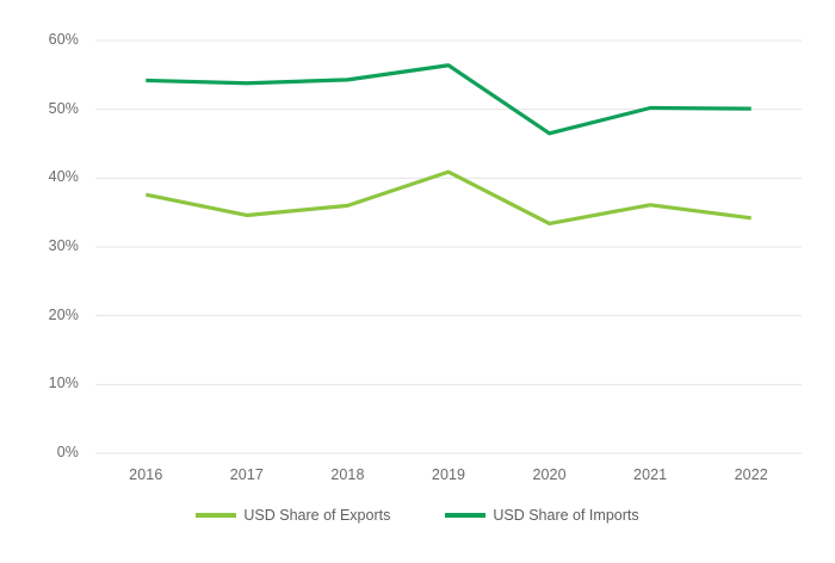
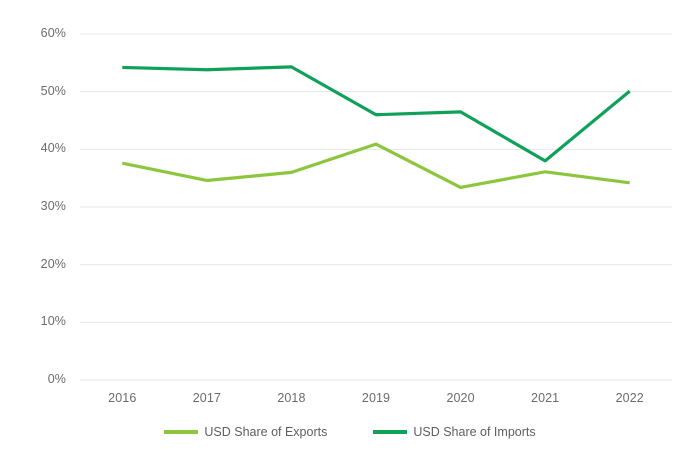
USD Share of Imports/2019: 56% -> 46%
USD Share of Imports/2021: 50% -> 38%
